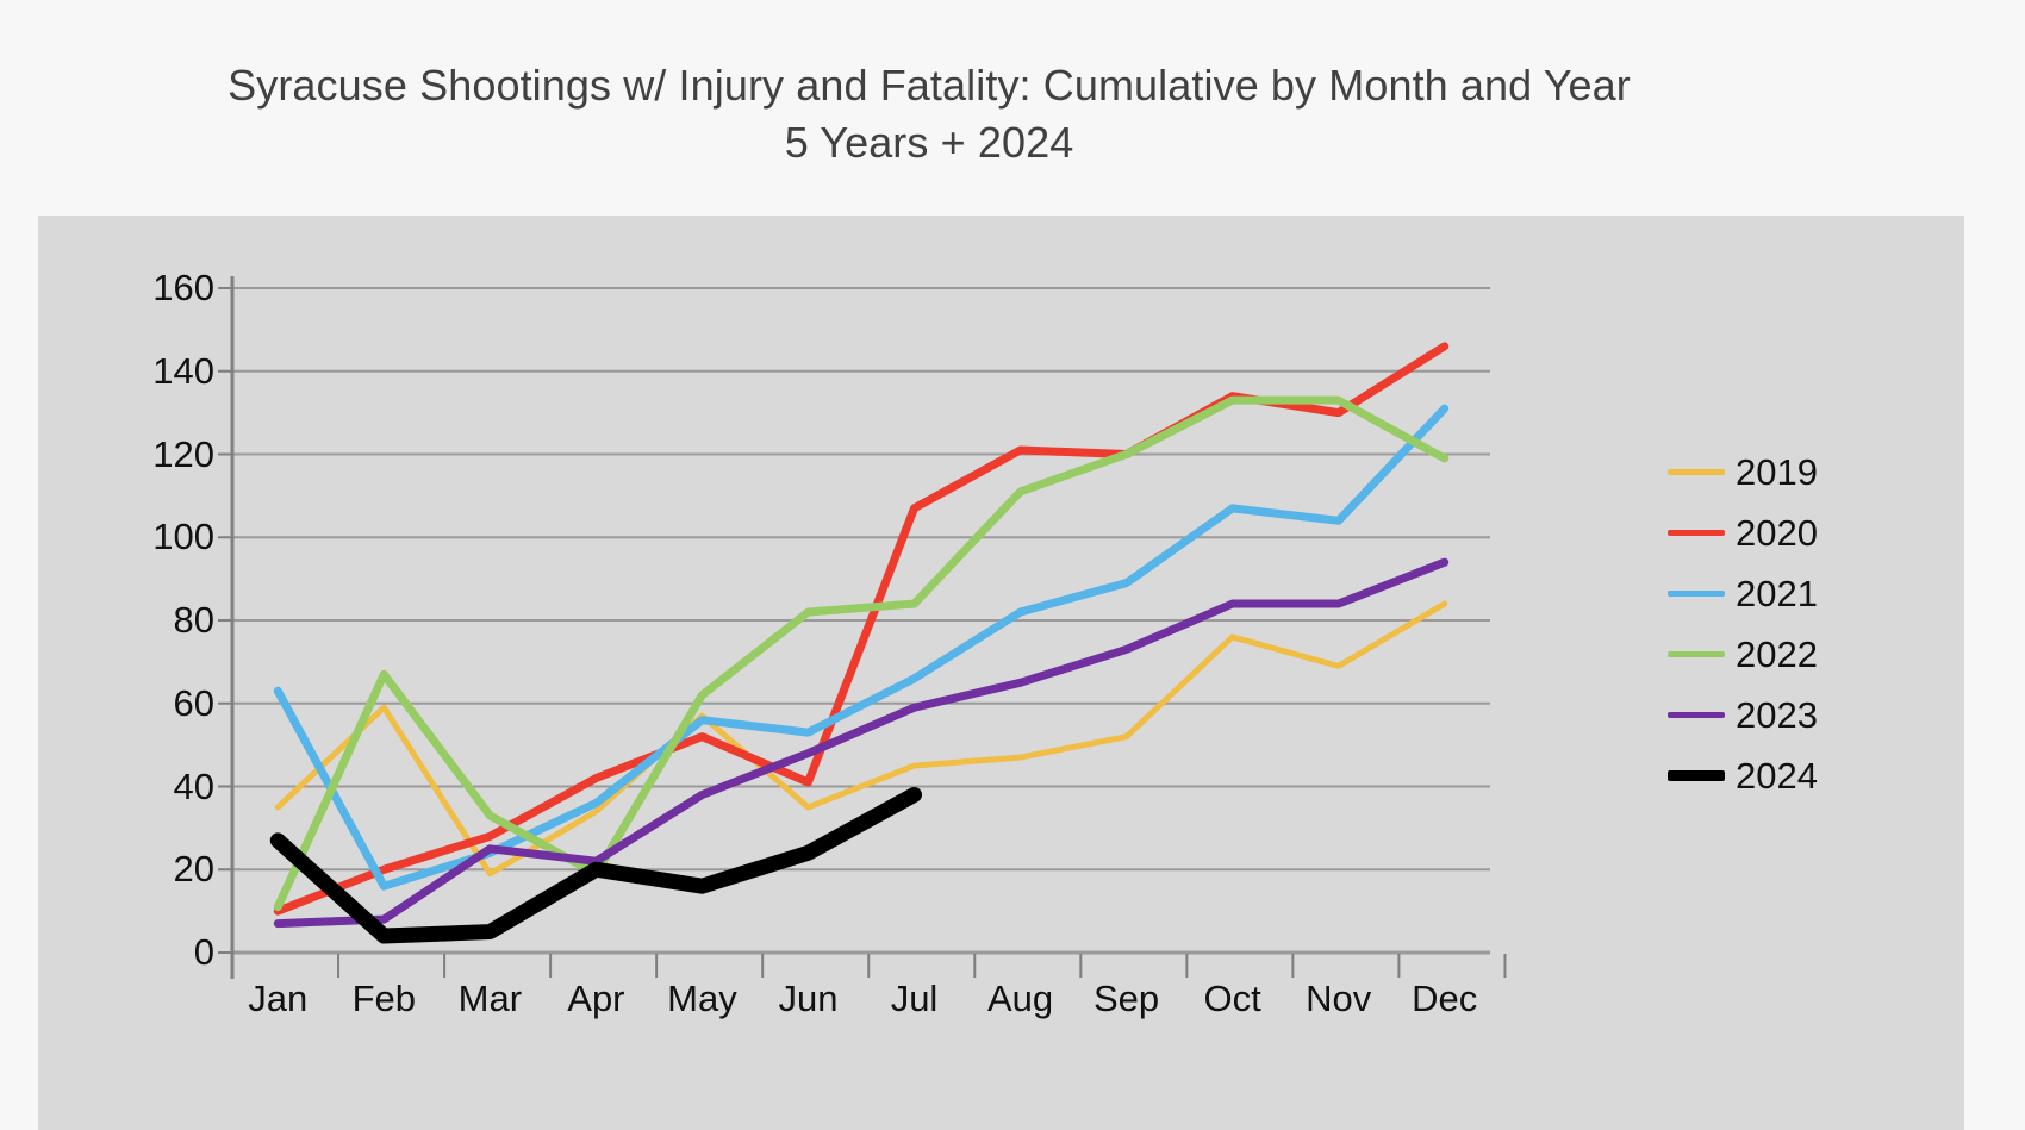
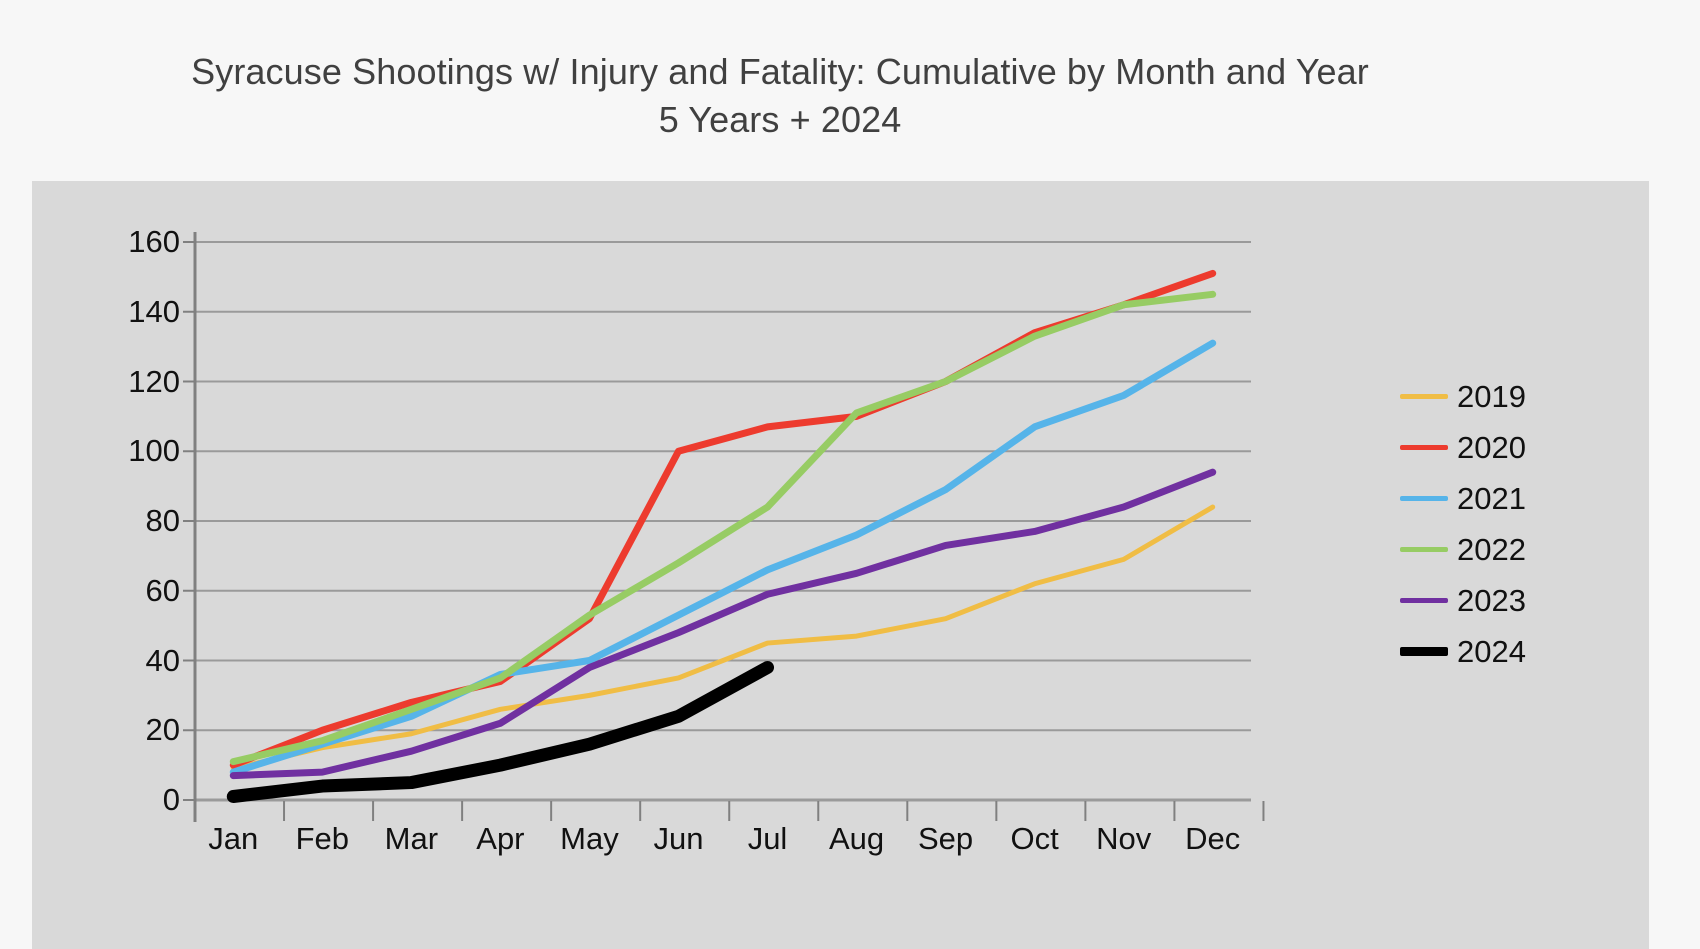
2019/Jan: 35 -> 9
2021/Jan: 63 -> 8
2024/Jan: 27 -> 1
2019/Feb: 59 -> 15
2022/Feb: 67 -> 17
2022/Mar: 33 -> 26
2023/Mar: 25 -> 14
2019/Apr: 34 -> 26
2020/Apr: 42 -> 34
2022/Apr: 19 -> 35
2024/Apr: 20 -> 10
2019/May: 57 -> 30
2021/May: 56 -> 40
2022/May: 62 -> 53
2020/Jun: 41 -> 100
2022/Jun: 82 -> 68
2020/Aug: 121 -> 110
2021/Aug: 82 -> 76
2019/Oct: 76 -> 62
2023/Oct: 84 -> 77
2020/Nov: 130 -> 142
2021/Nov: 104 -> 116
2022/Nov: 133 -> 142
2020/Dec: 146 -> 151
2022/Dec: 119 -> 145
